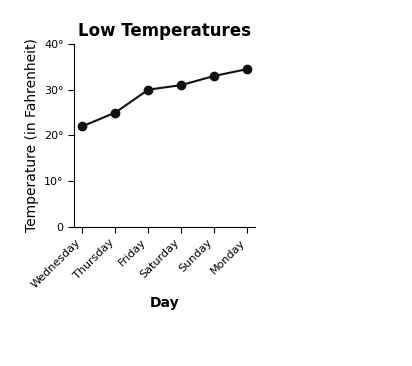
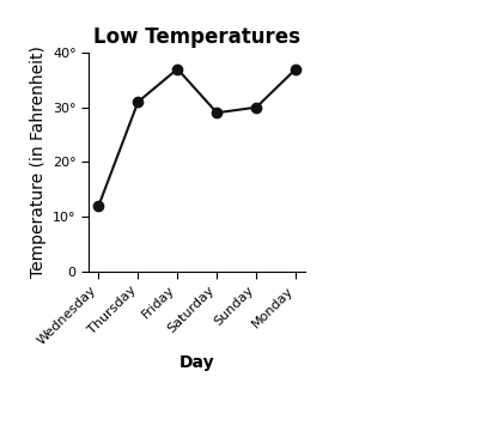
Wednesday: 22.0° -> 12.0°
Thursday: 25.0° -> 31.0°
Friday: 30.0° -> 37.0°
Saturday: 31.0° -> 29.0°
Sunday: 33.0° -> 30.0°
Monday: 34.5° -> 37.0°
